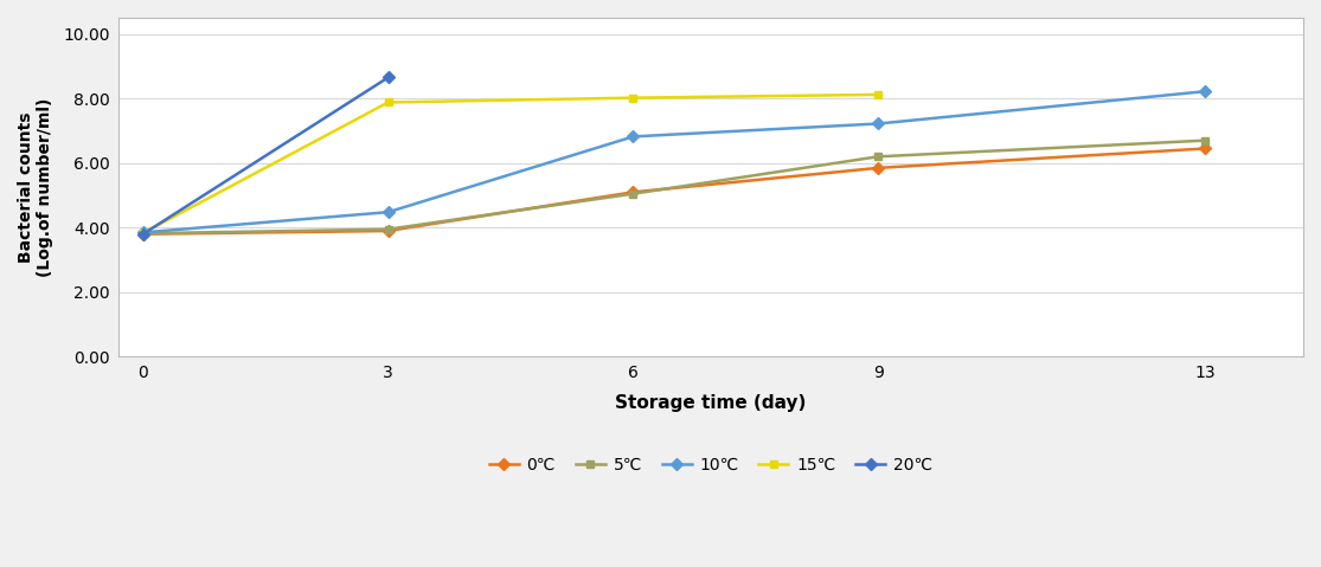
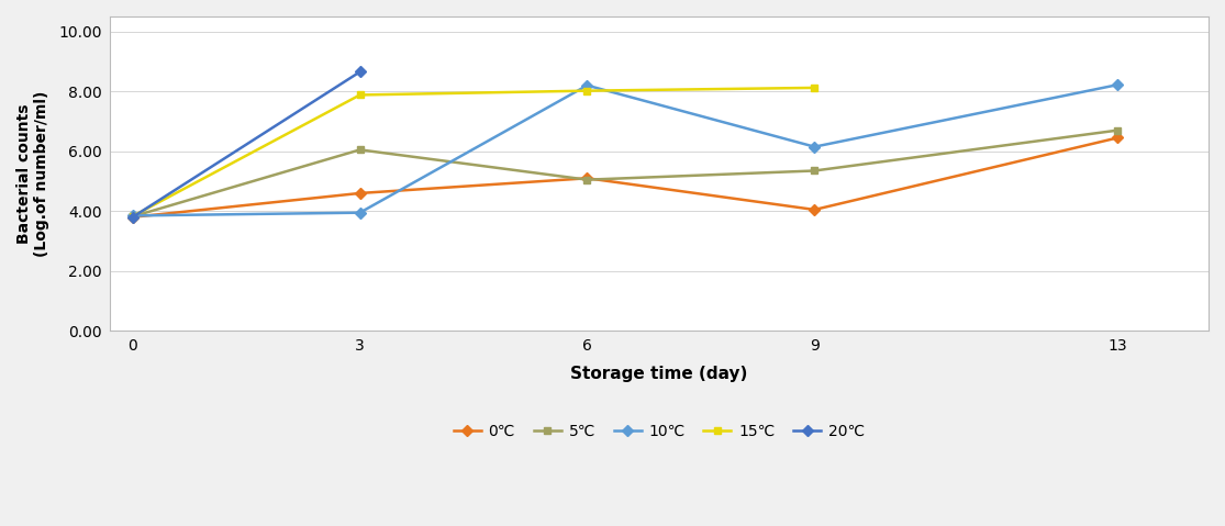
0℃/3: 3.90 -> 4.60
5℃/3: 3.95 -> 6.05
10℃/3: 4.48 -> 3.95
10℃/6: 6.82 -> 8.20
0℃/9: 5.85 -> 4.05
5℃/9: 6.20 -> 5.35
10℃/9: 7.22 -> 6.15
